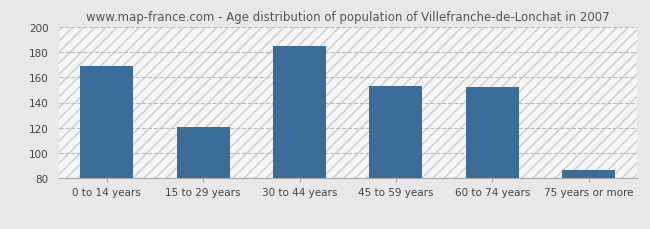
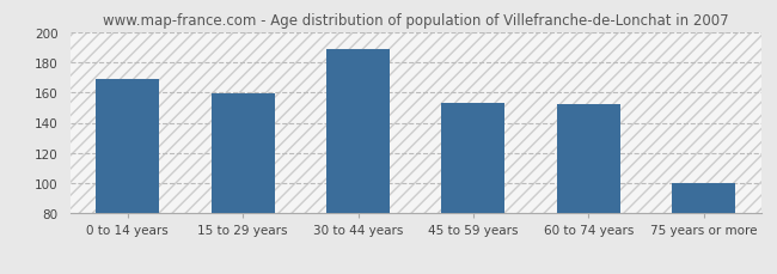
15 to 29 years: 121 -> 159
30 to 44 years: 185 -> 189
75 years or more: 87 -> 100
